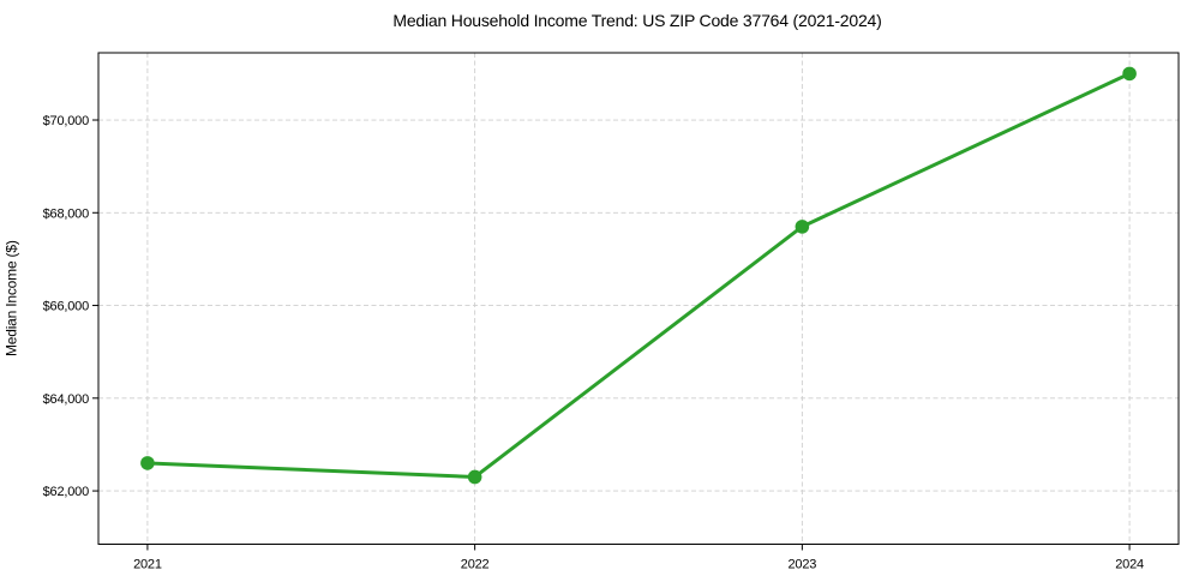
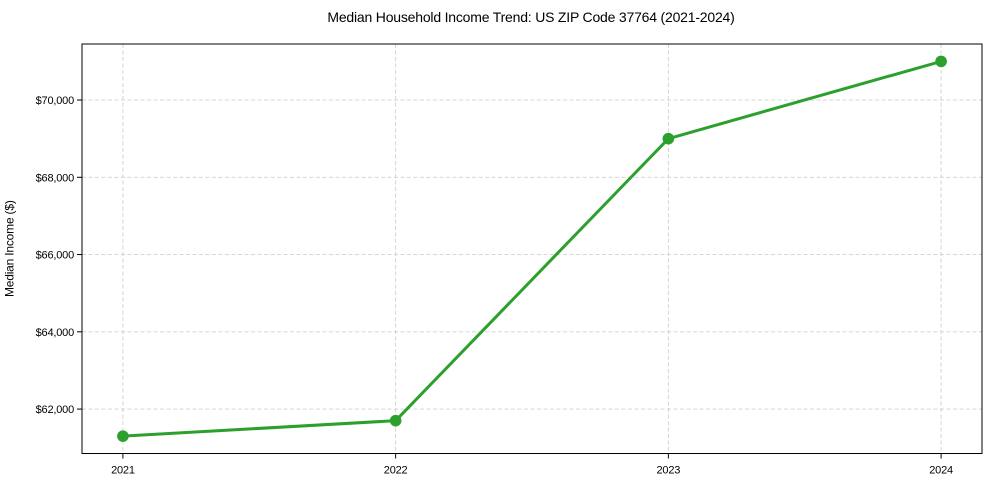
2021: $62600 -> $61300
2022: $62300 -> $61700
2023: $67700 -> $69000
